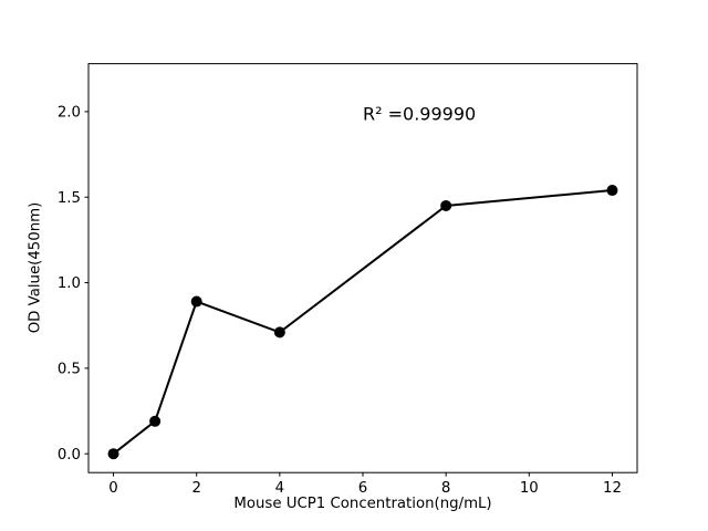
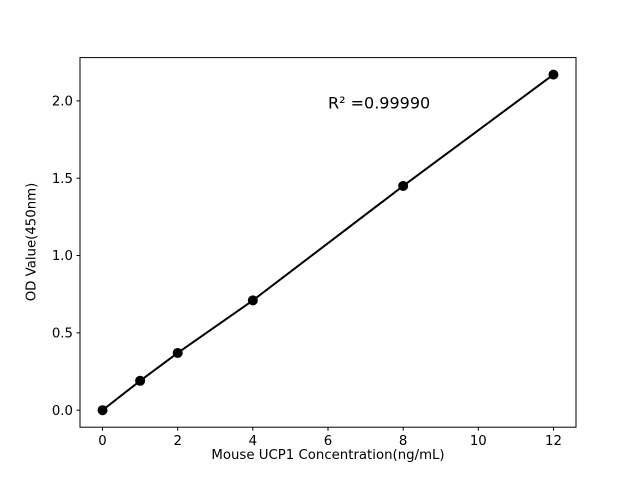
2: 0.89 -> 0.37
12: 1.54 -> 2.17
